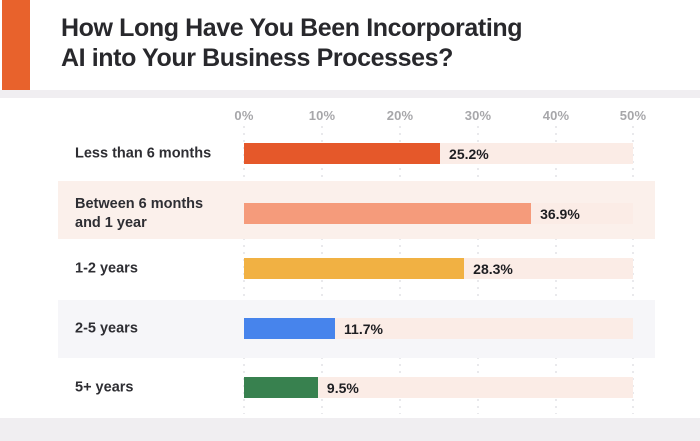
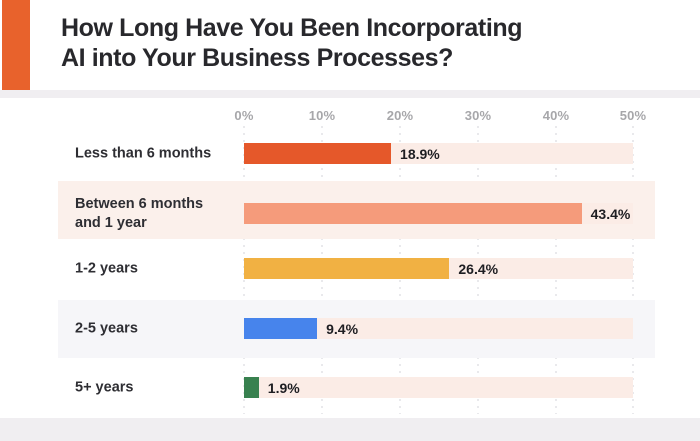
Less than 6 months: 25.2% -> 18.9%
Between 6 months and 1 year: 36.9% -> 43.4%
1-2 years: 28.3% -> 26.4%
2-5 years: 11.7% -> 9.4%
5+ years: 9.5% -> 1.9%
